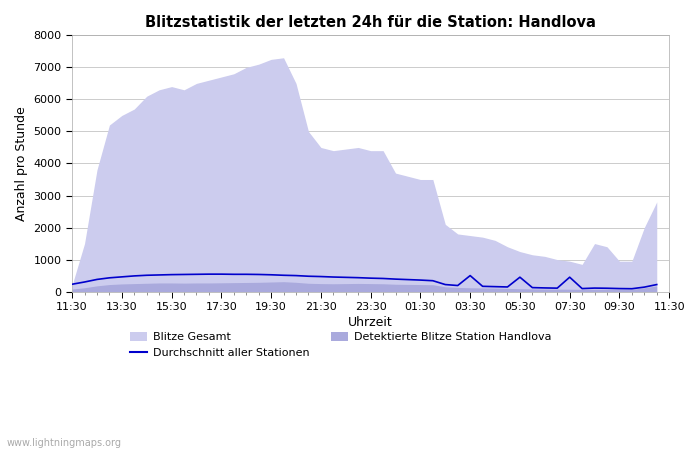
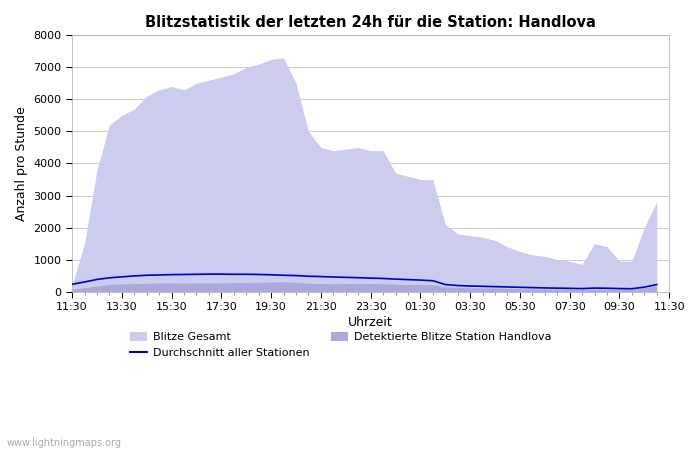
Durchschnitt aller Stationen/03:30: 500 -> 180
Durchschnitt aller Stationen/05:30: 450 -> 140
Durchschnitt aller Stationen/07:30: 450 -> 100
